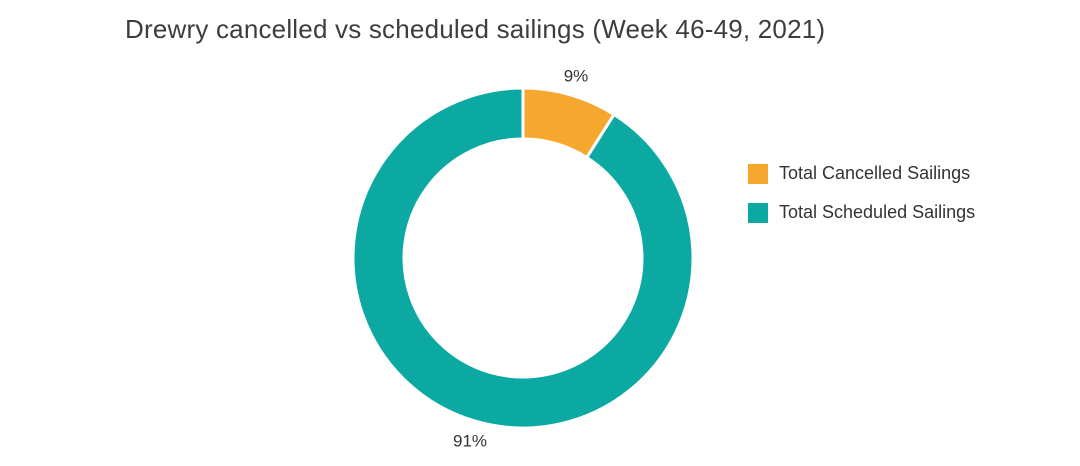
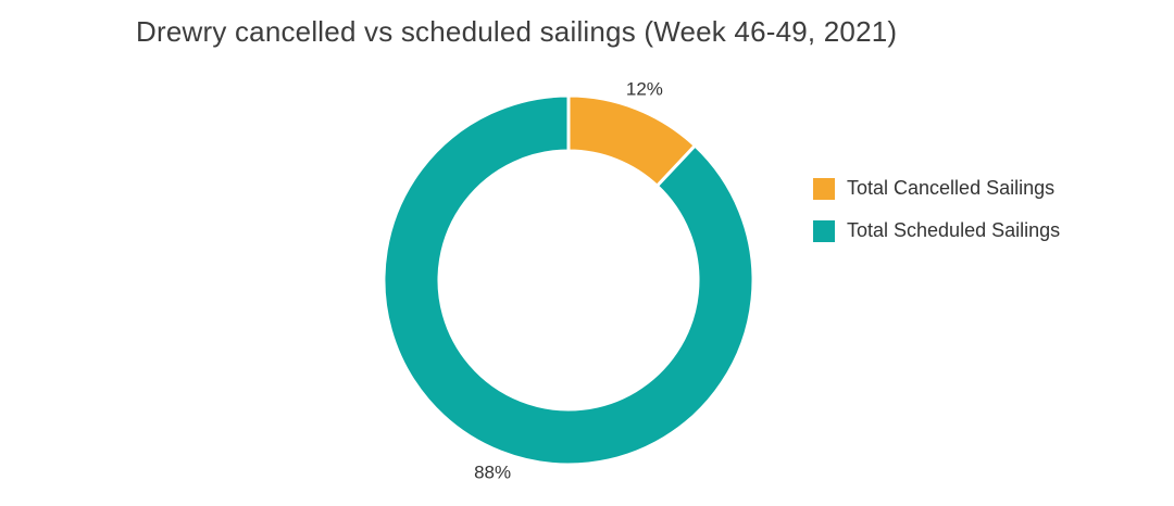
Total Cancelled Sailings: 9% -> 12%
Total Scheduled Sailings: 91% -> 88%
